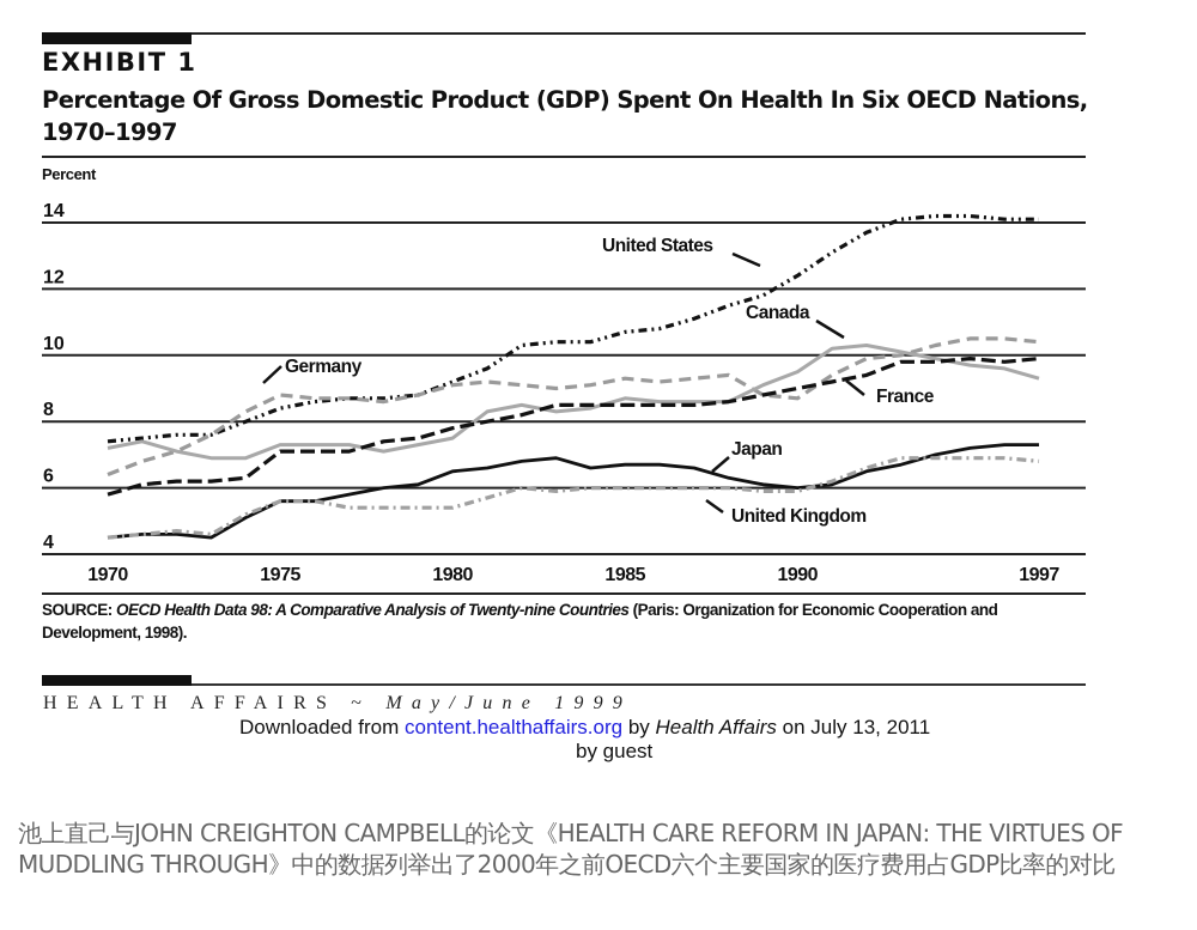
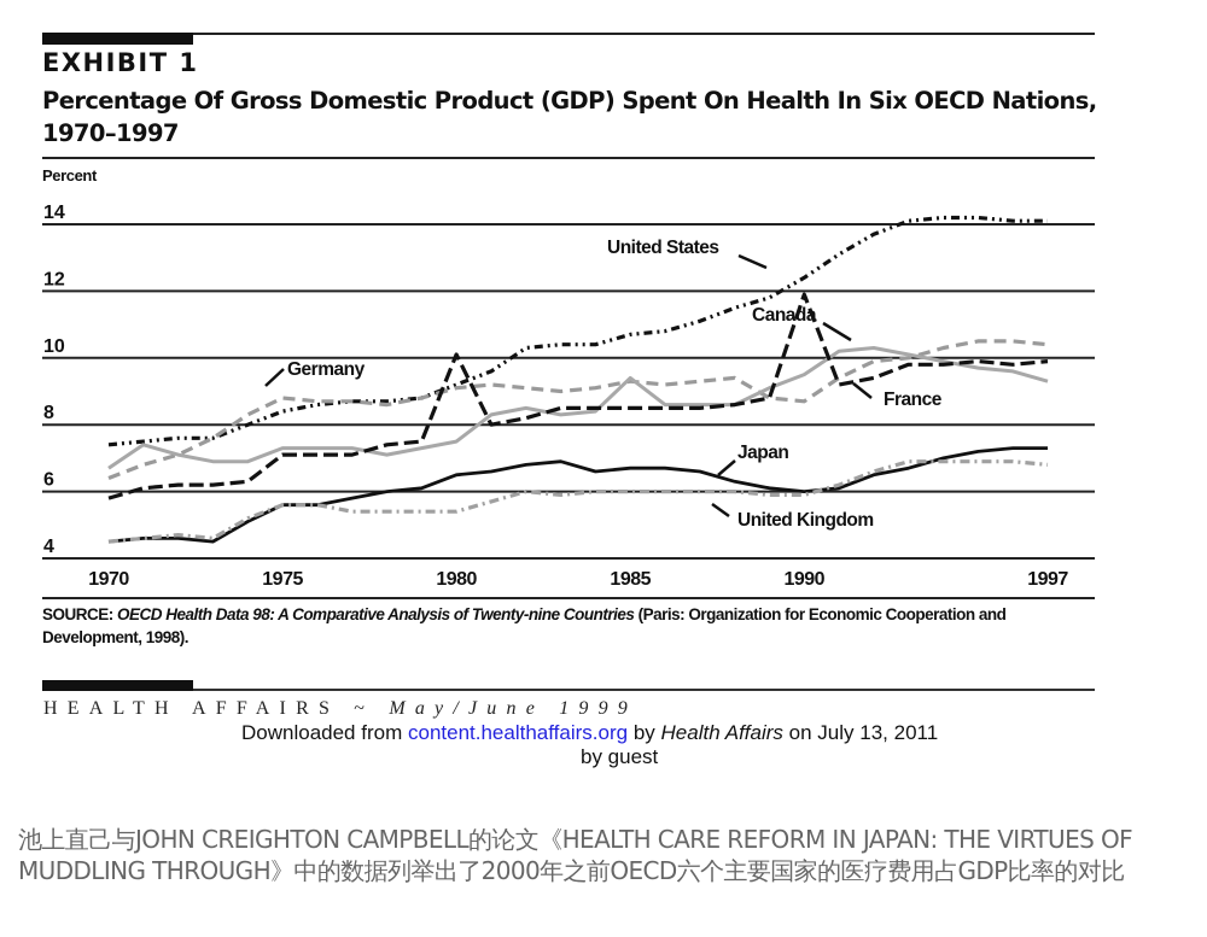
Canada/1970: 7.2 -> 6.7
France/1980: 7.8 -> 10.1
Canada/1985: 8.7 -> 9.4
France/1990: 9.0 -> 11.9
